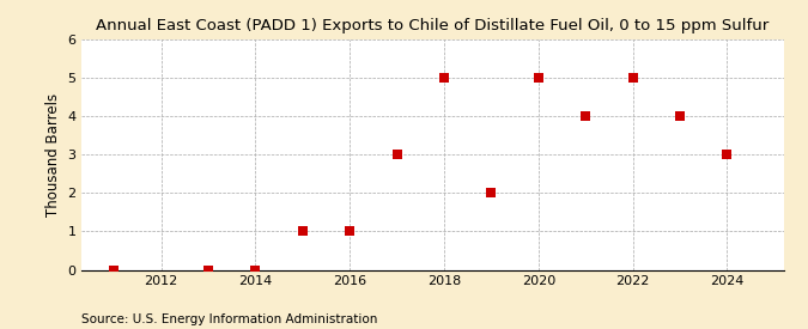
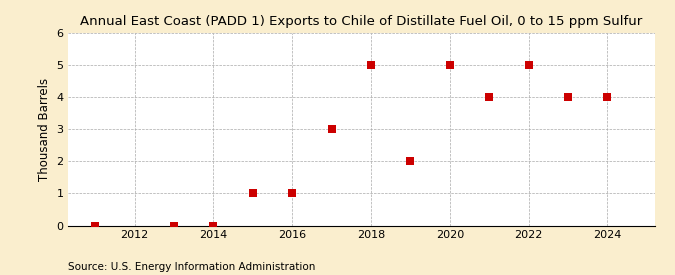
2024: 3 -> 4
